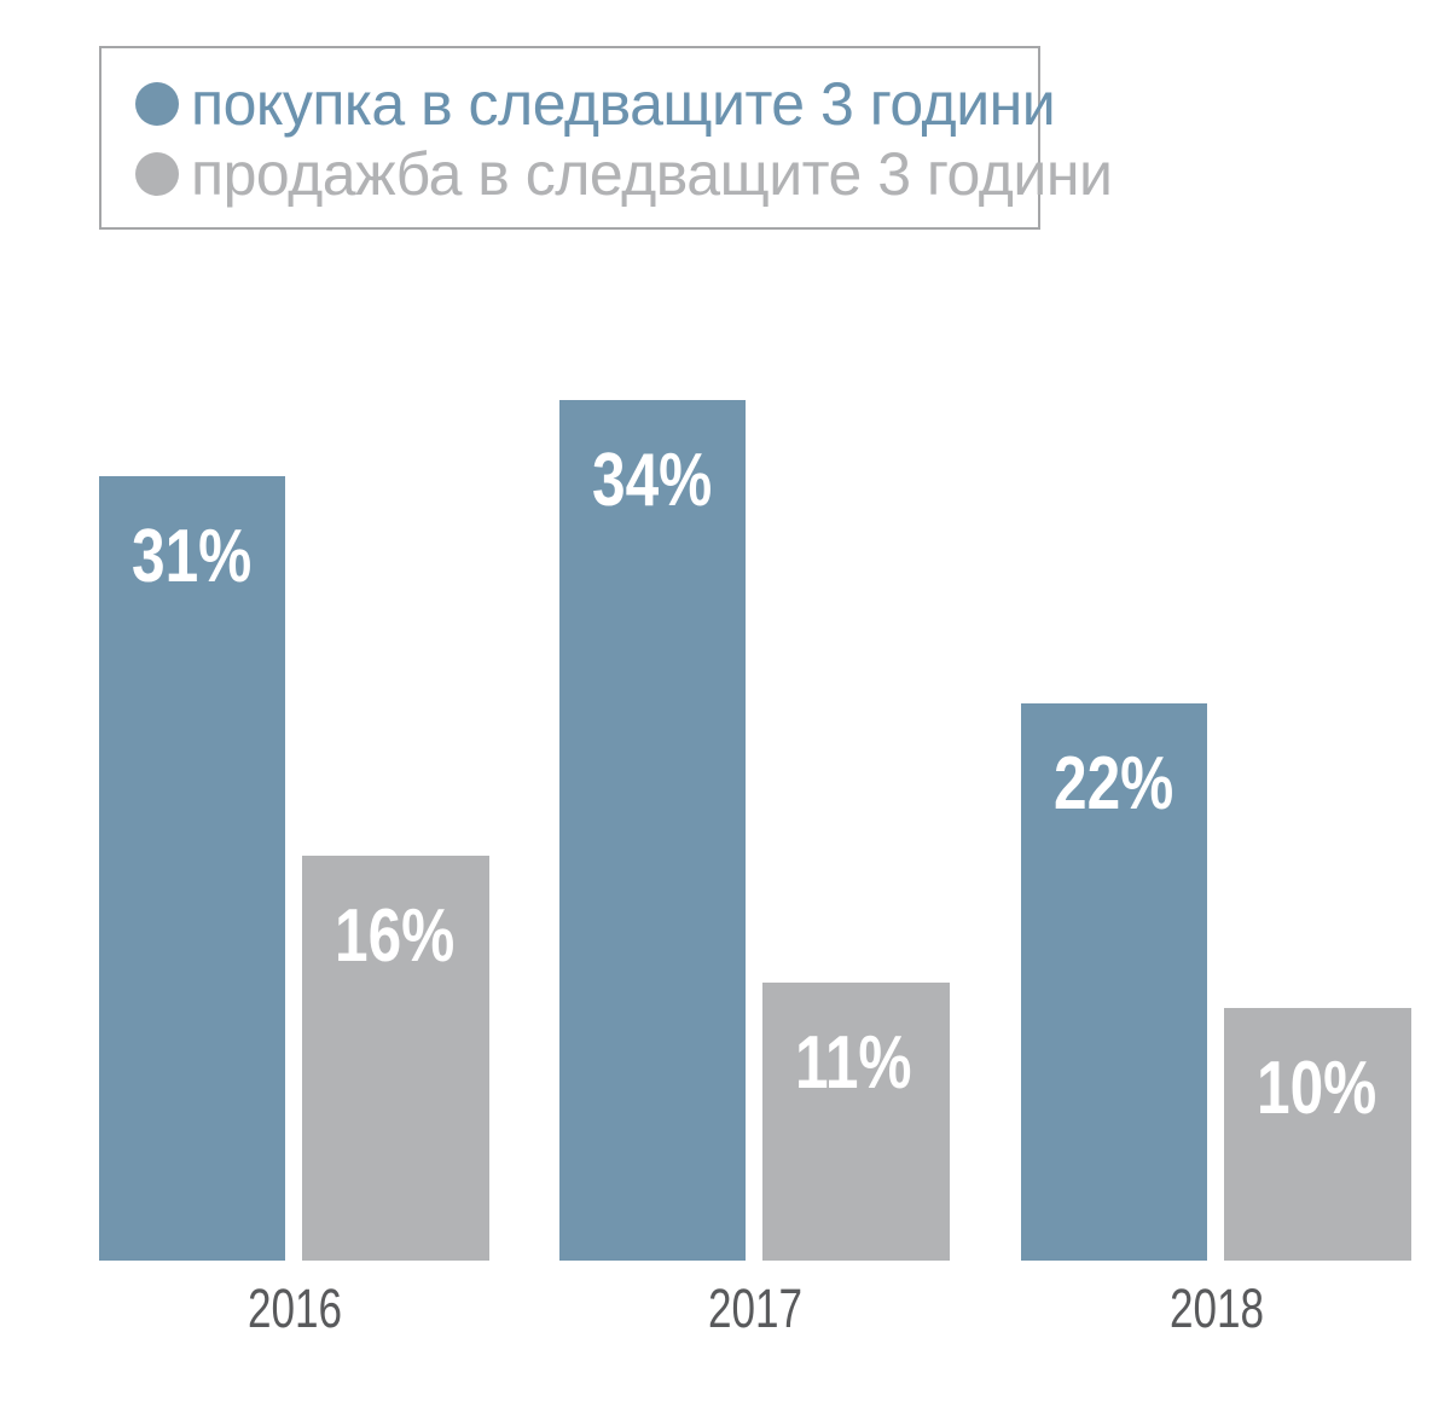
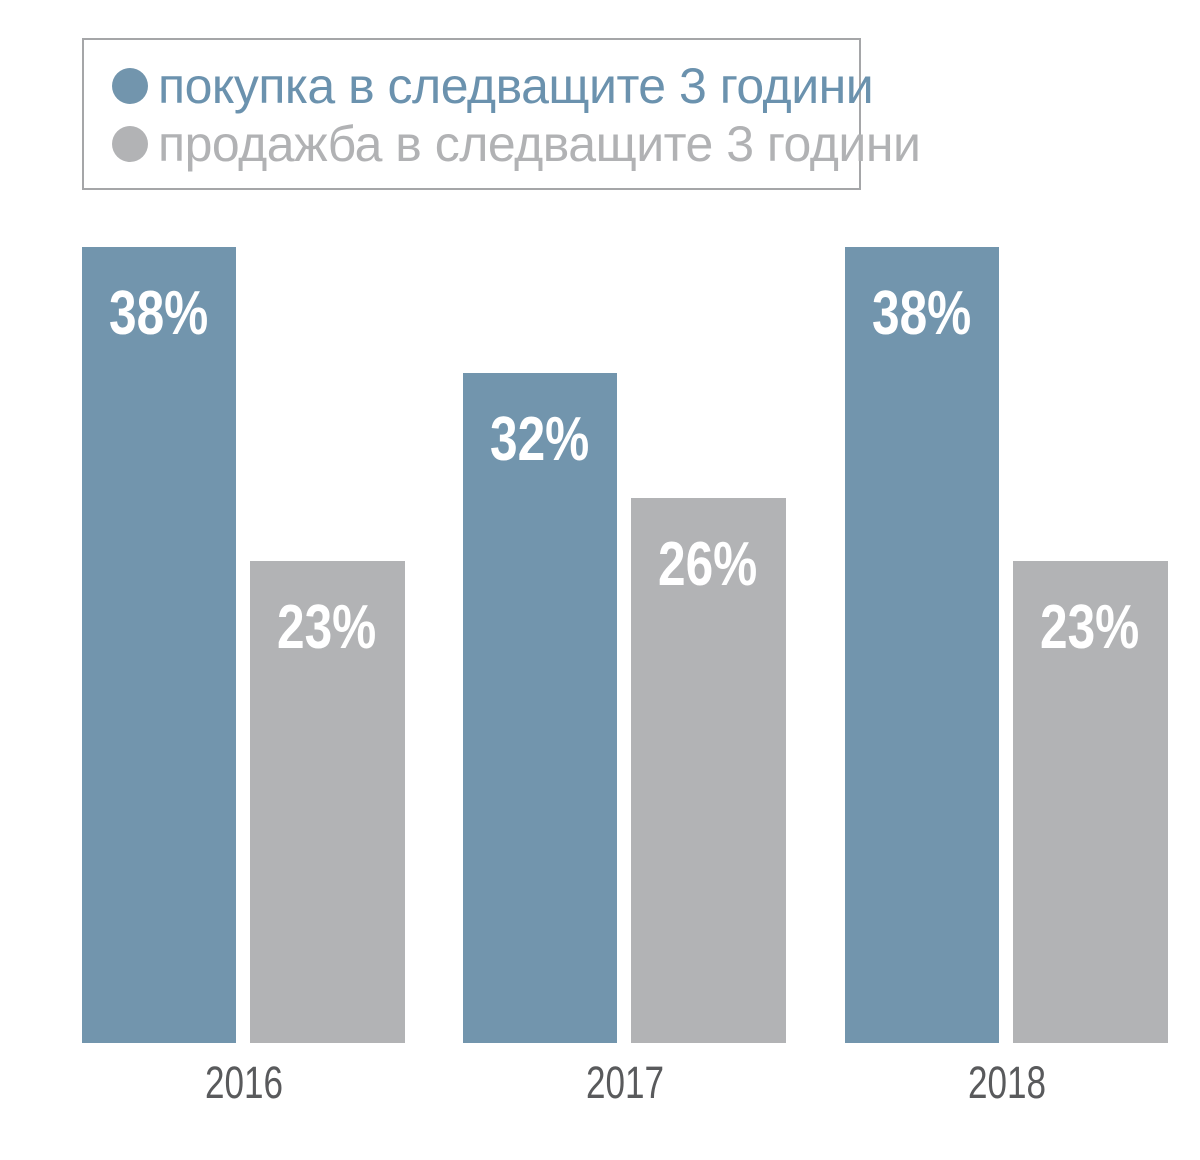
покупка в следващите 3 години/2016: 31% -> 38%
продажба в следващите 3 години/2016: 16% -> 23%
покупка в следващите 3 години/2017: 34% -> 32%
продажба в следващите 3 години/2017: 11% -> 26%
покупка в следващите 3 години/2018: 22% -> 38%
продажба в следващите 3 години/2018: 10% -> 23%
